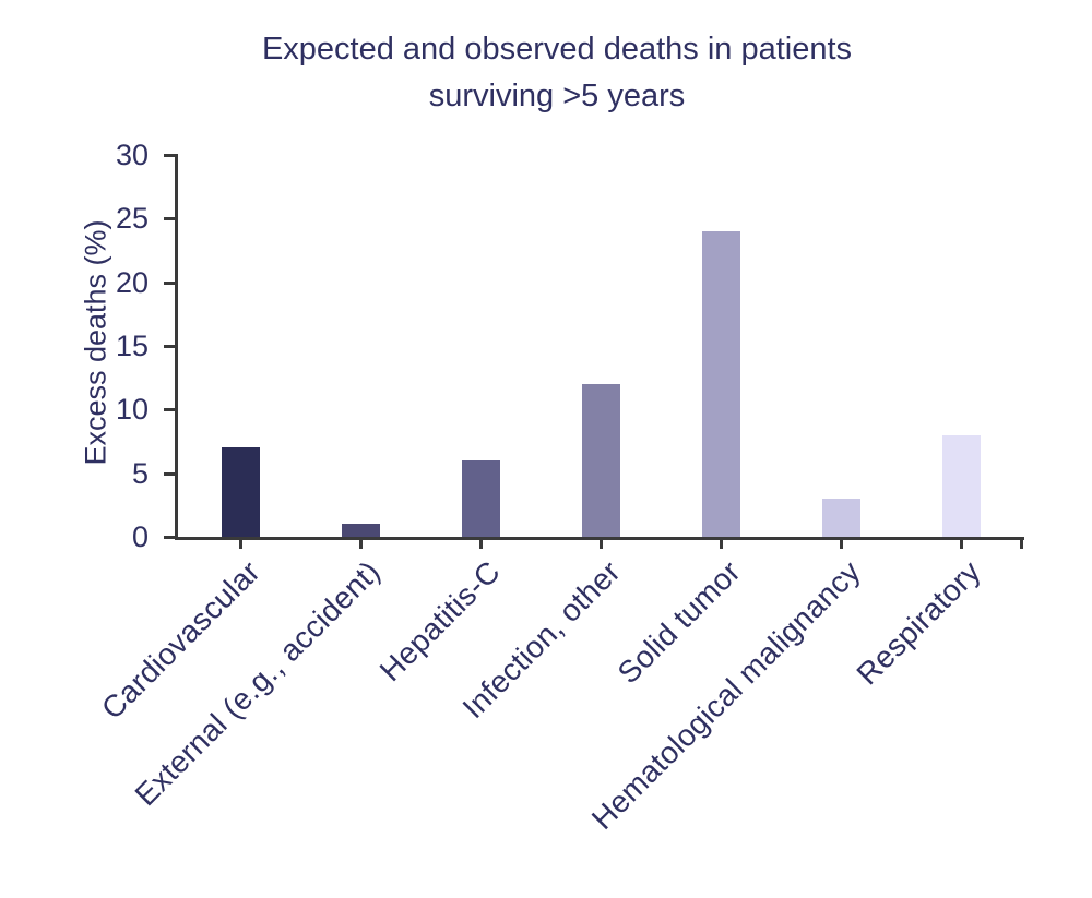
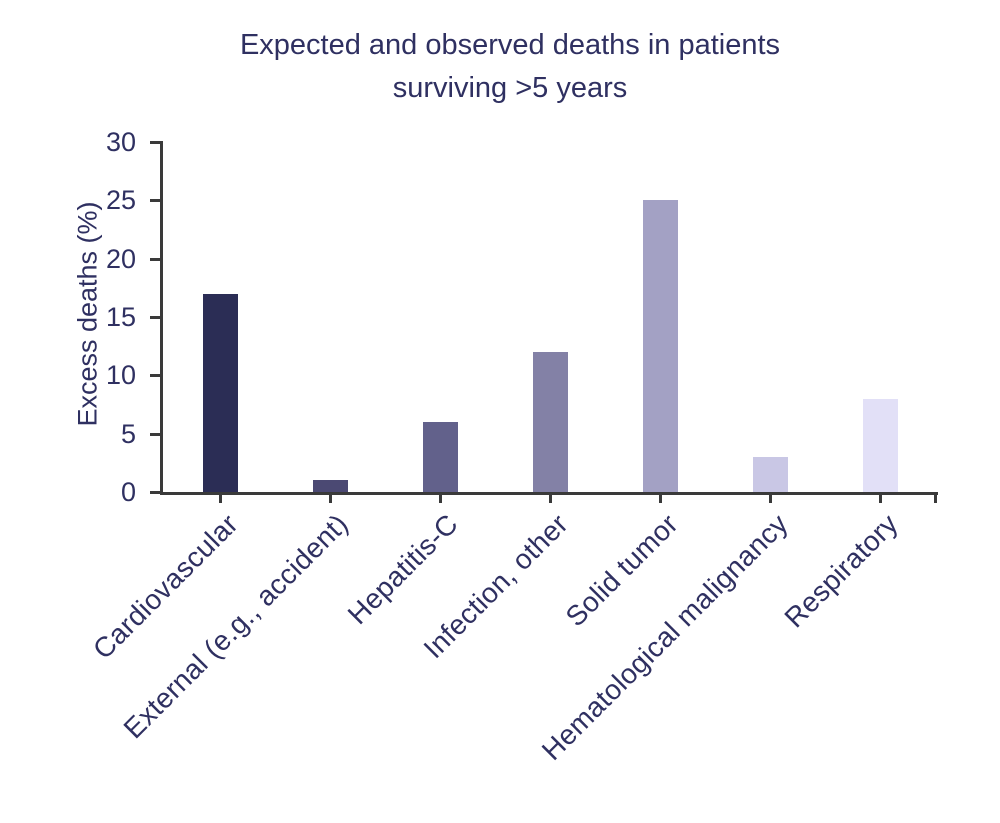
Cardiovascular: 7 -> 17
Solid tumor: 24 -> 25
